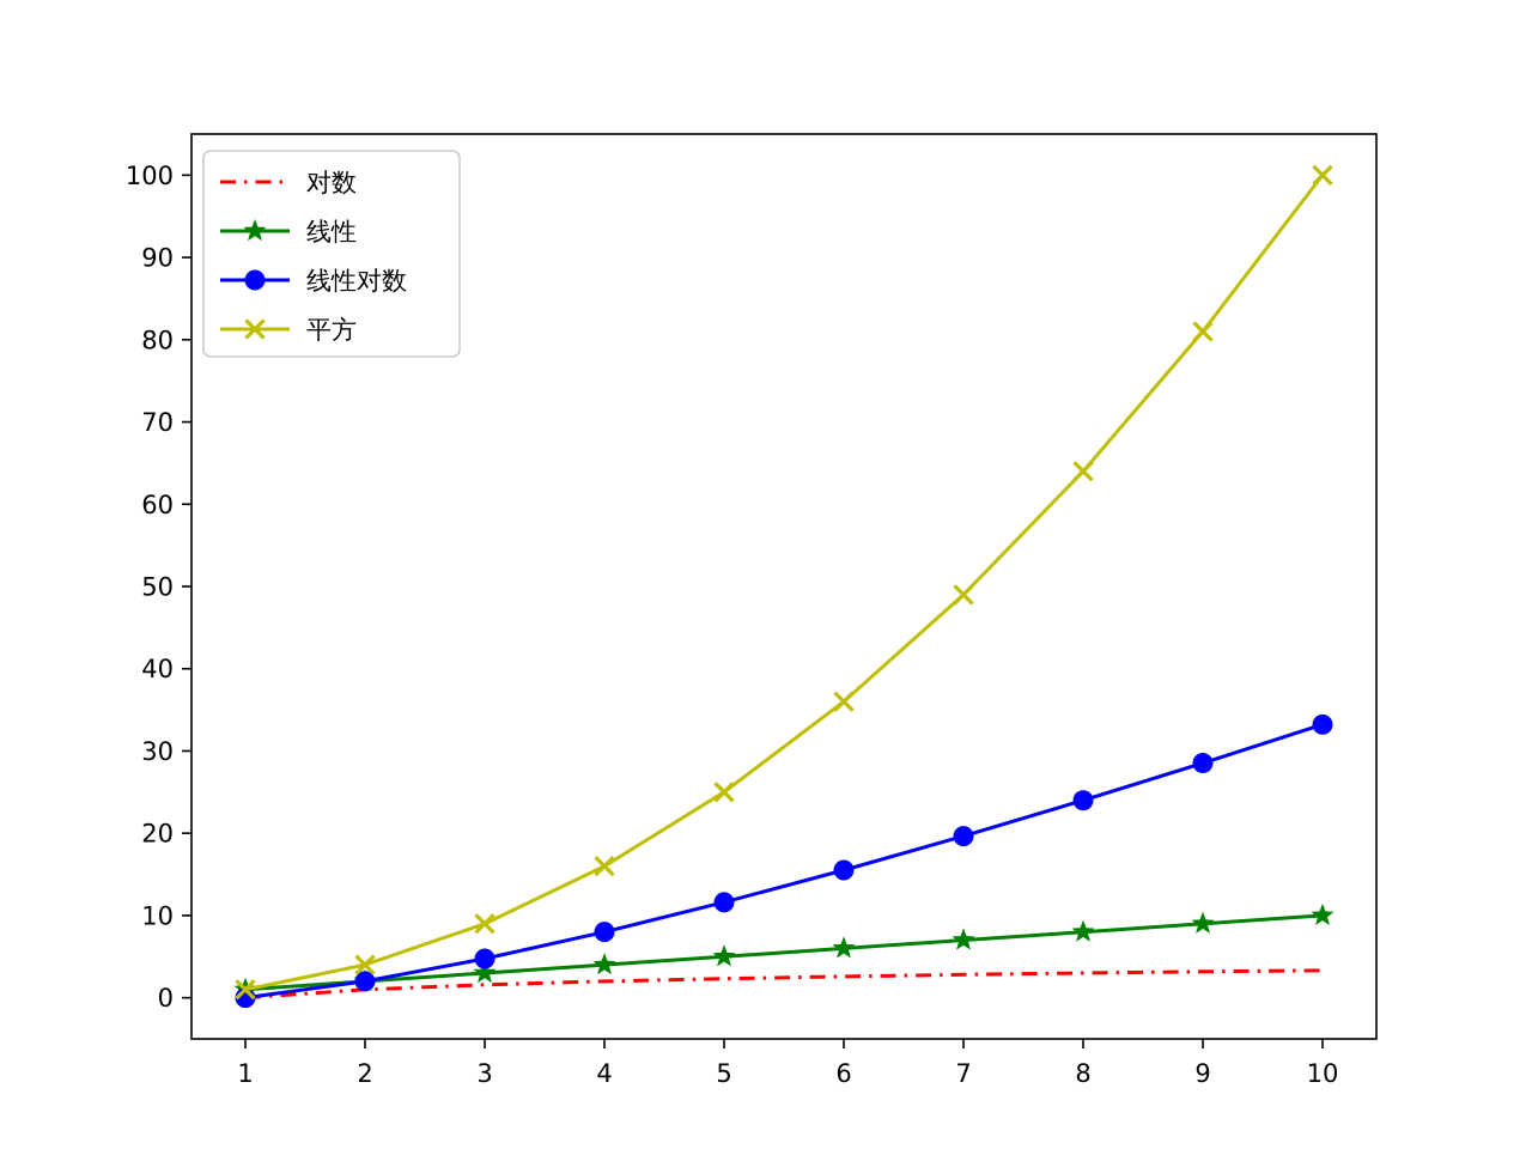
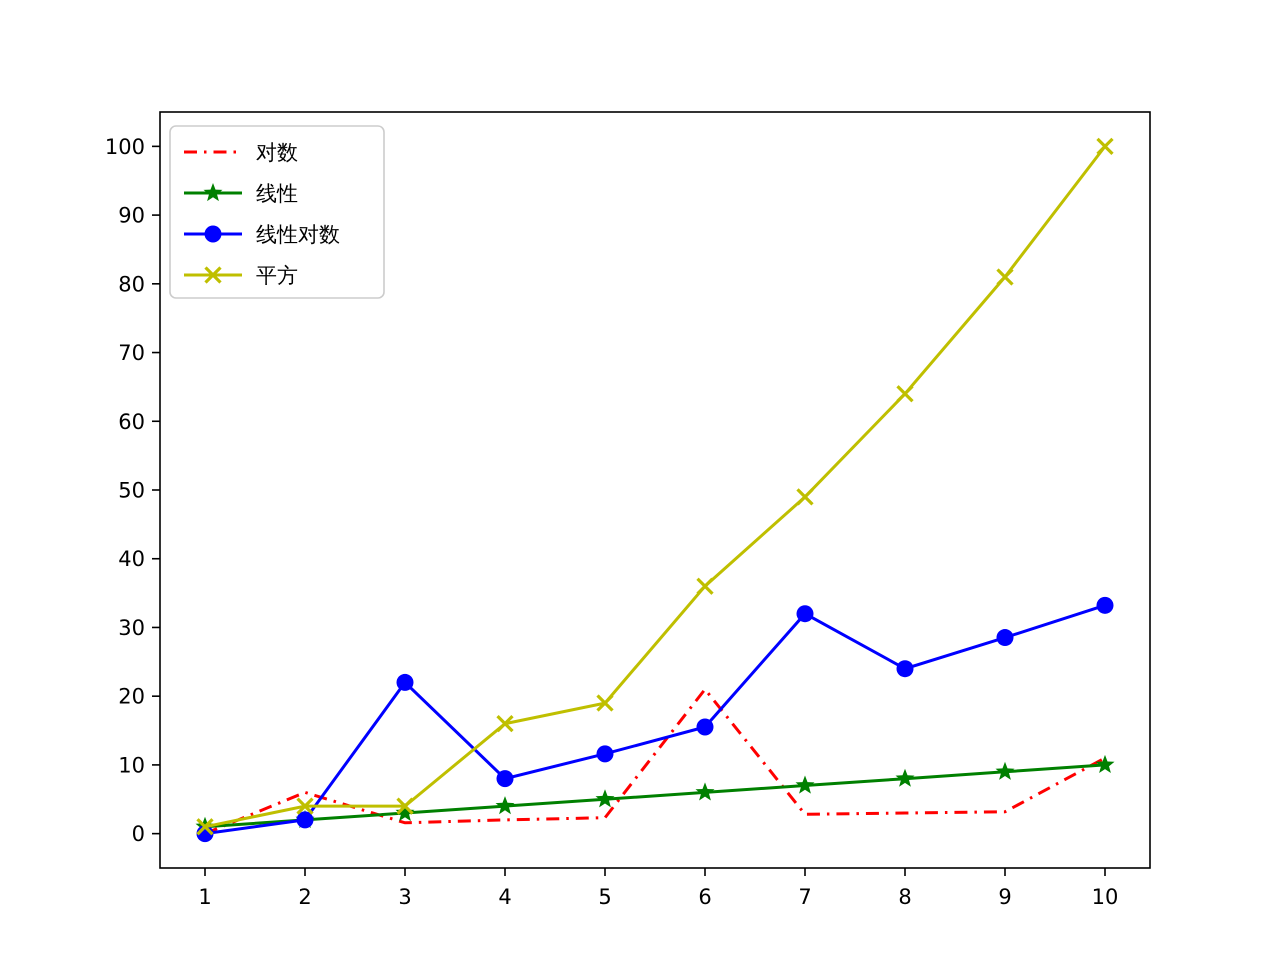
对数/2: 1 -> 6
线性对数/3: 5 -> 22
平方/3: 9 -> 4
平方/5: 25 -> 19
对数/6: 3 -> 21
线性对数/7: 20 -> 32
对数/10: 3 -> 11
